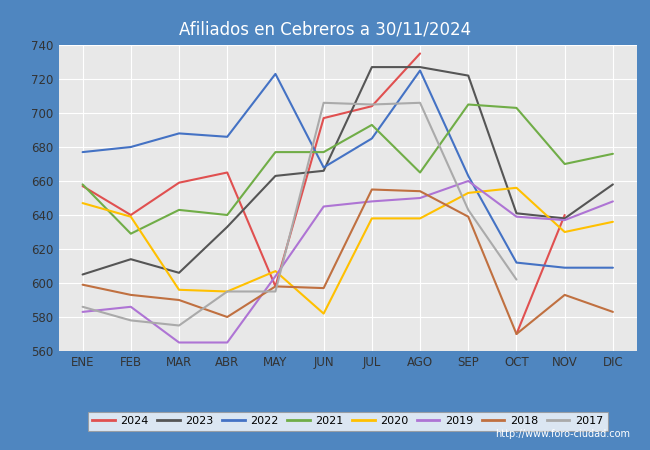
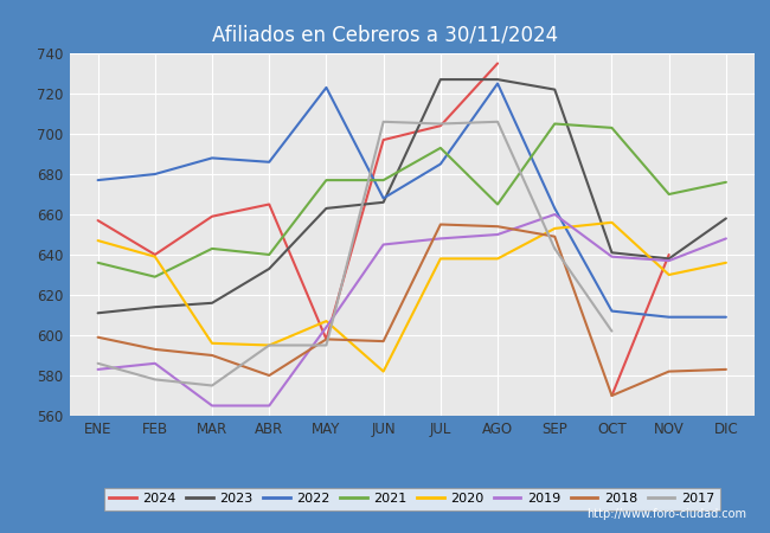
2023/ENE: 605 -> 611
2021/ENE: 658 -> 636
2023/MAR: 606 -> 616
2018/SEP: 639 -> 649
2018/NOV: 593 -> 582
